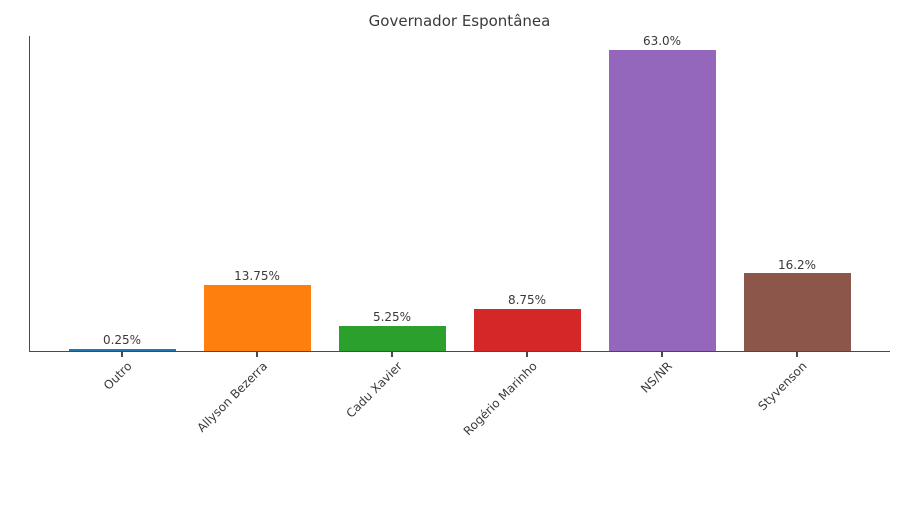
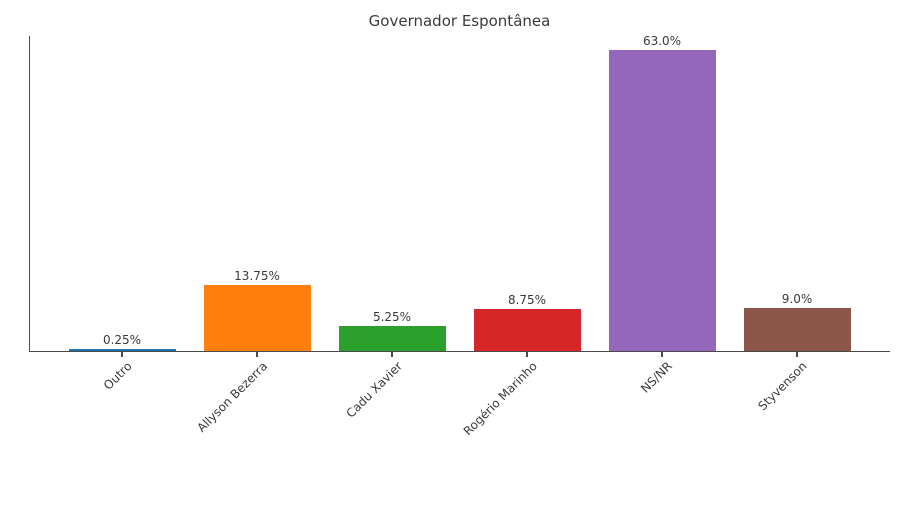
Styvenson: 16.2% -> 9.0%
